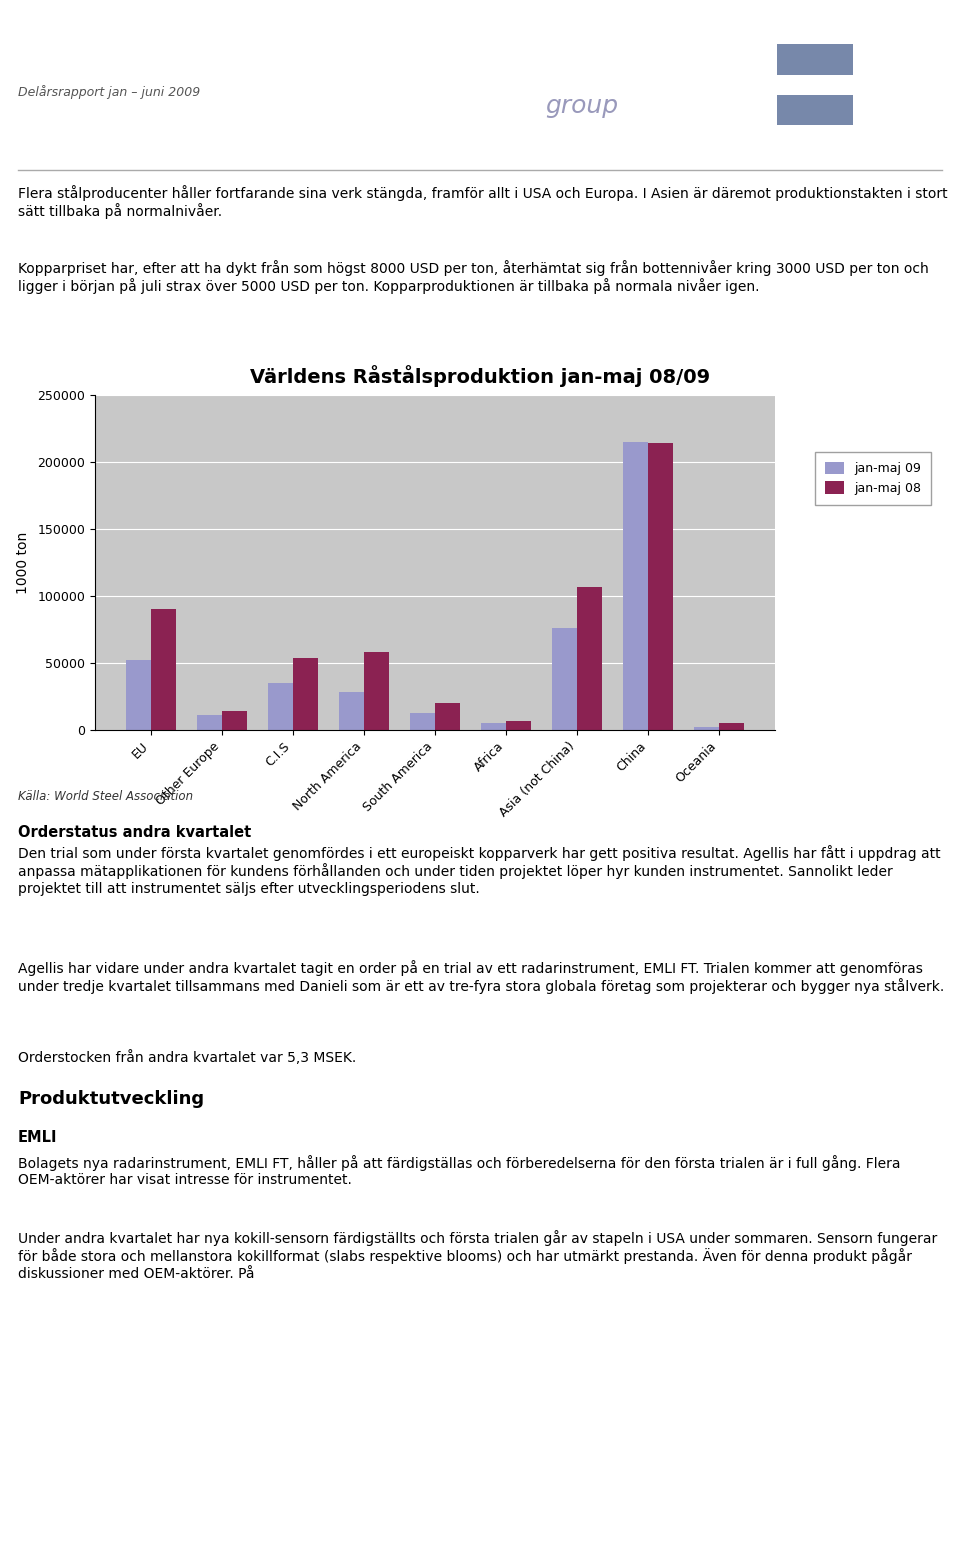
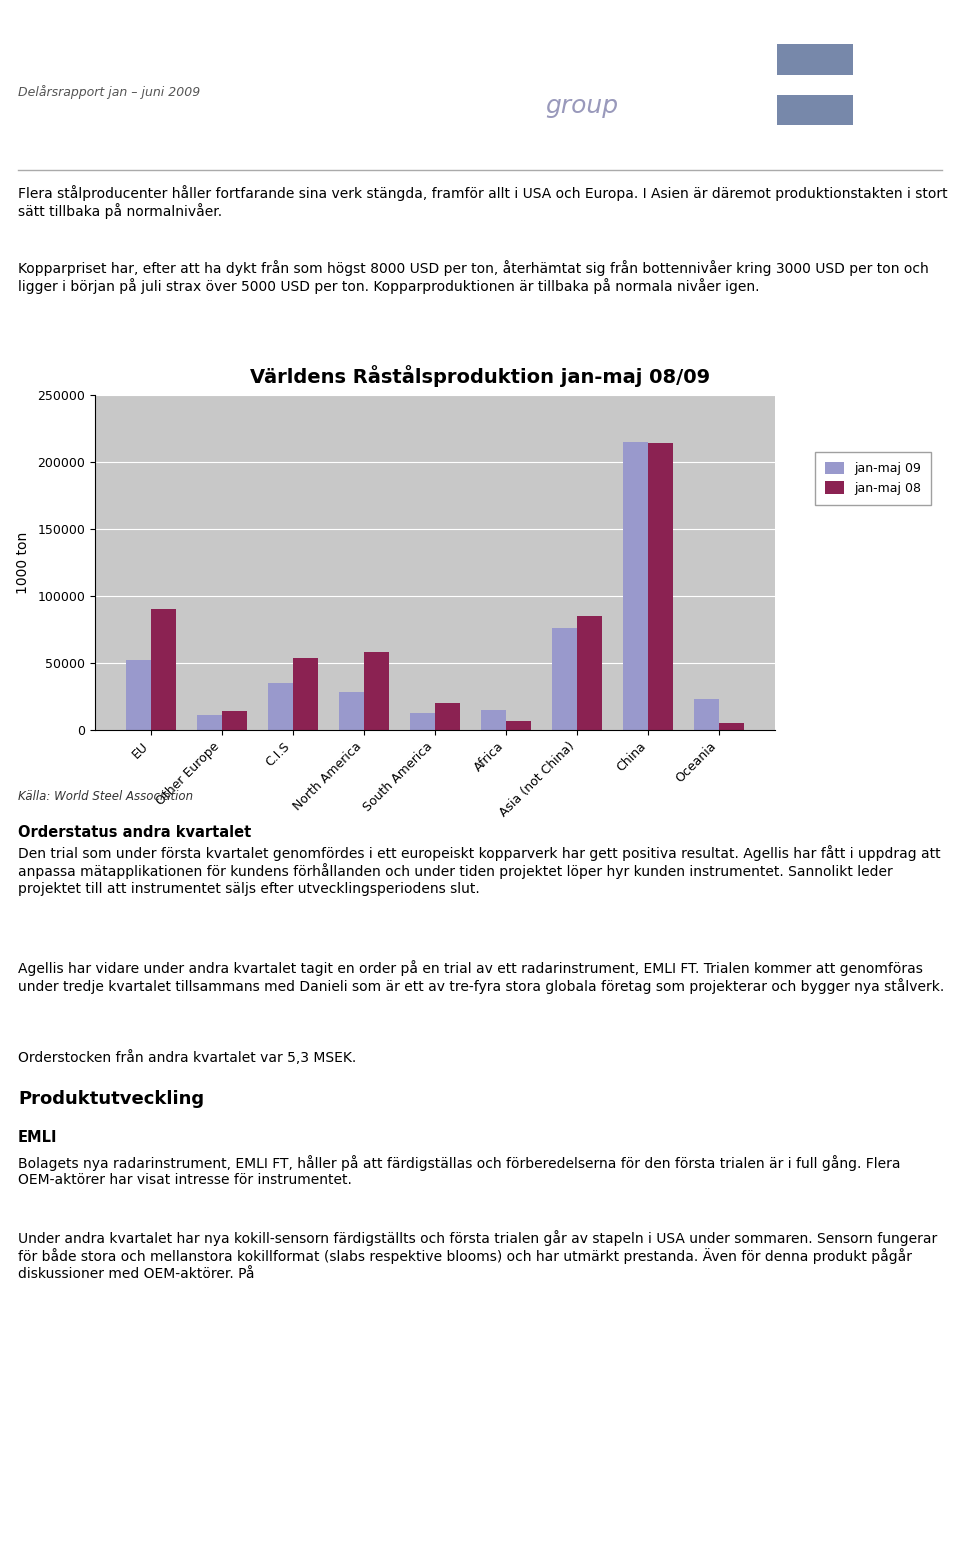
jan-maj 09/Africa: 6000 -> 15000
jan-maj 08/Asia (not China): 107000 -> 85000
jan-maj 09/Oceania: 2000 -> 23000
